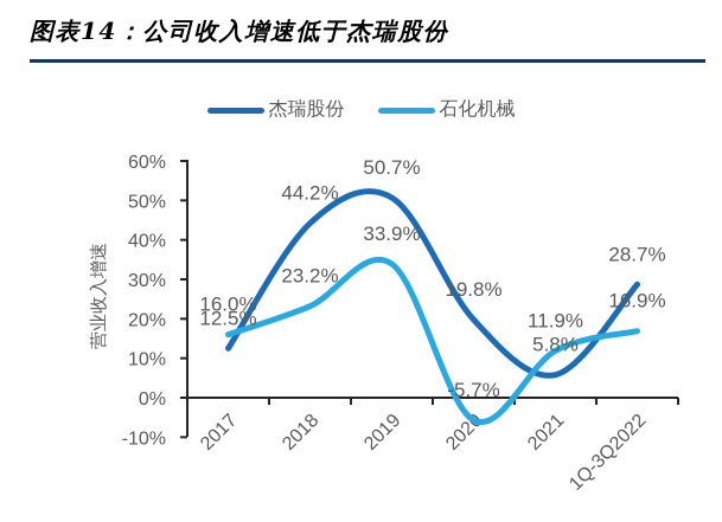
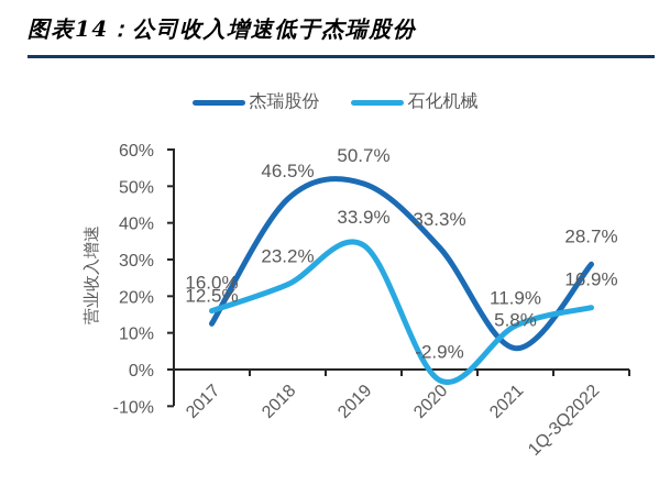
杰瑞股份/2018: 44.2% -> 46.5%
杰瑞股份/2020: 19.8% -> 33.3%
石化机械/2020: -5.7% -> -2.9%
